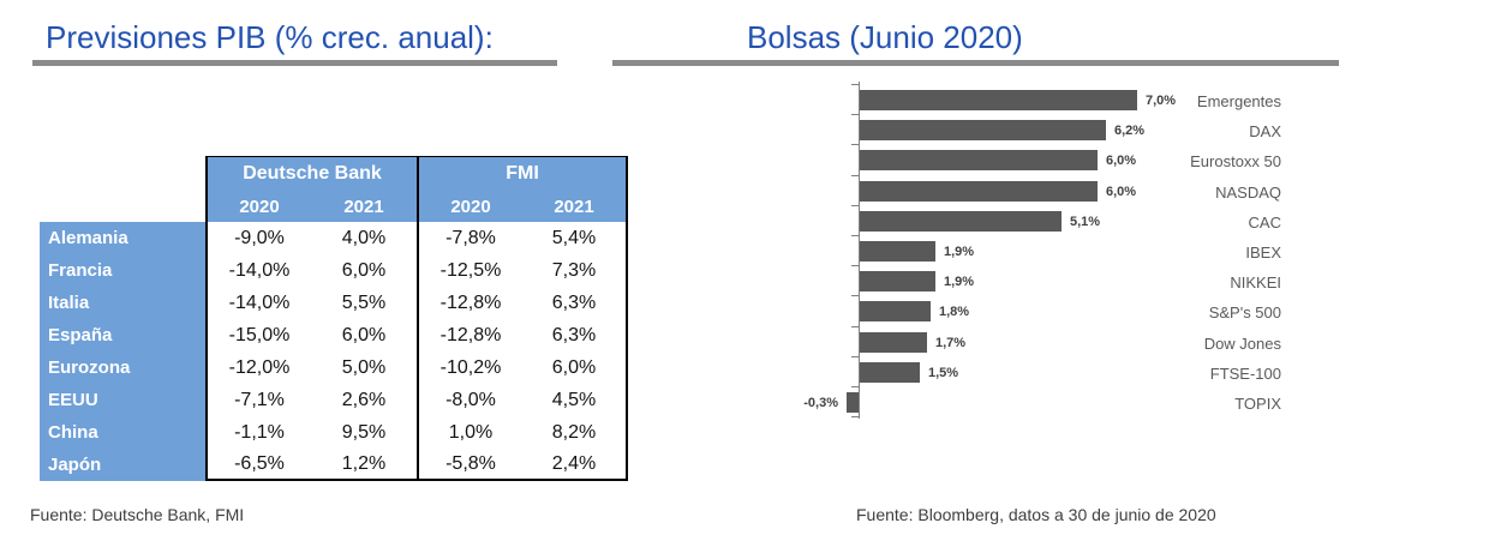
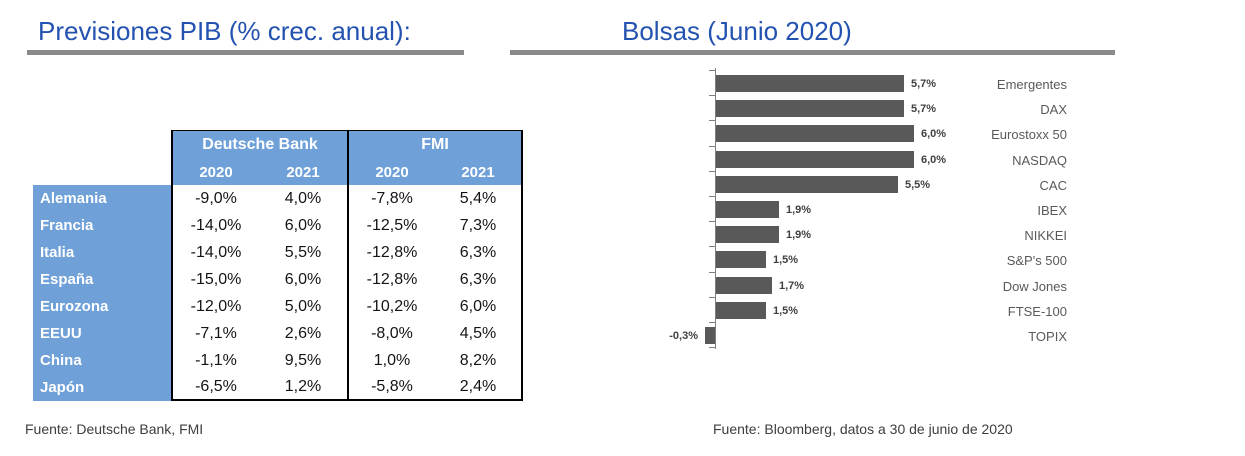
Bolsas (Junio 2020)/Emergentes: 7,0% -> 5,7%
Bolsas (Junio 2020)/DAX: 6,2% -> 5,7%
Bolsas (Junio 2020)/CAC: 5,1% -> 5,5%
Bolsas (Junio 2020)/S&P's 500: 1,8% -> 1,5%
